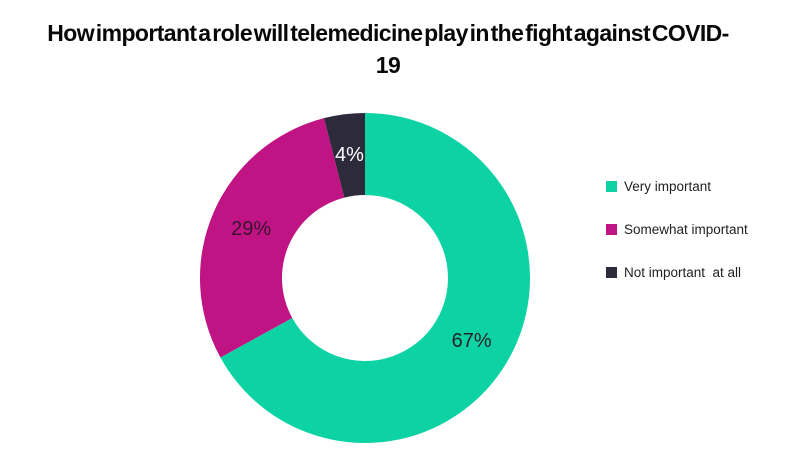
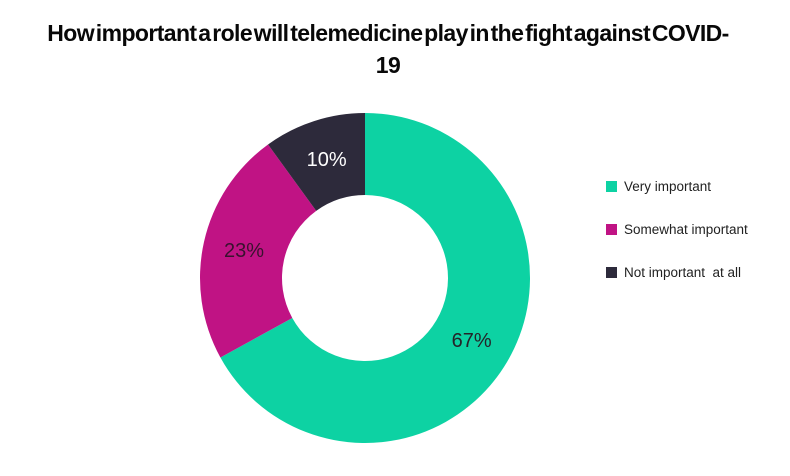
Somewhat important: 29% -> 23%
Not important at all: 4% -> 10%
